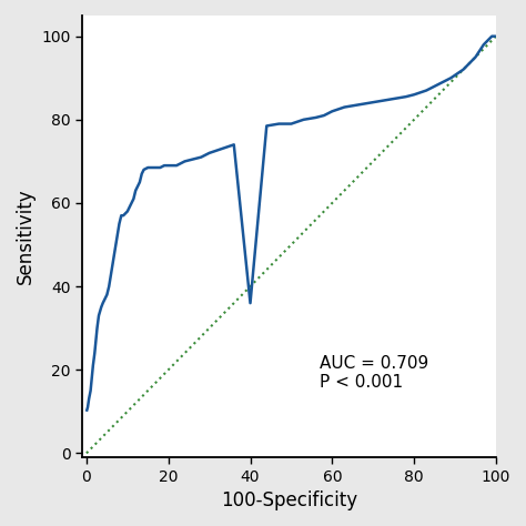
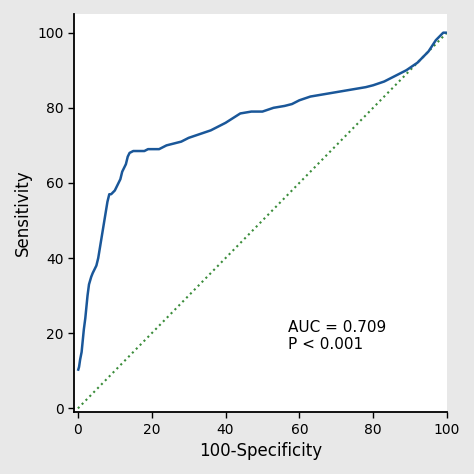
40: 36.0 -> 76.0
